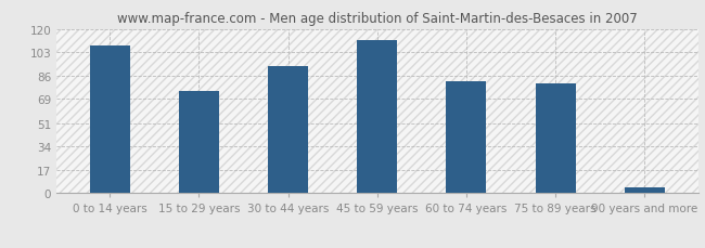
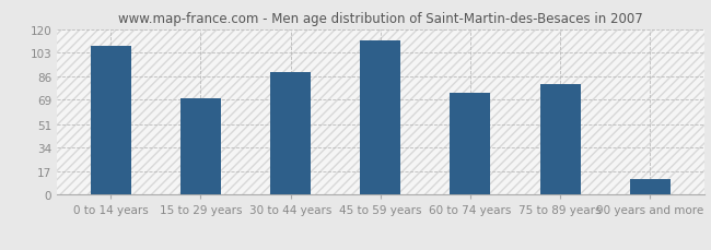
15 to 29 years: 75 -> 70
30 to 44 years: 93 -> 89
60 to 74 years: 82 -> 74
90 years and more: 4 -> 11
